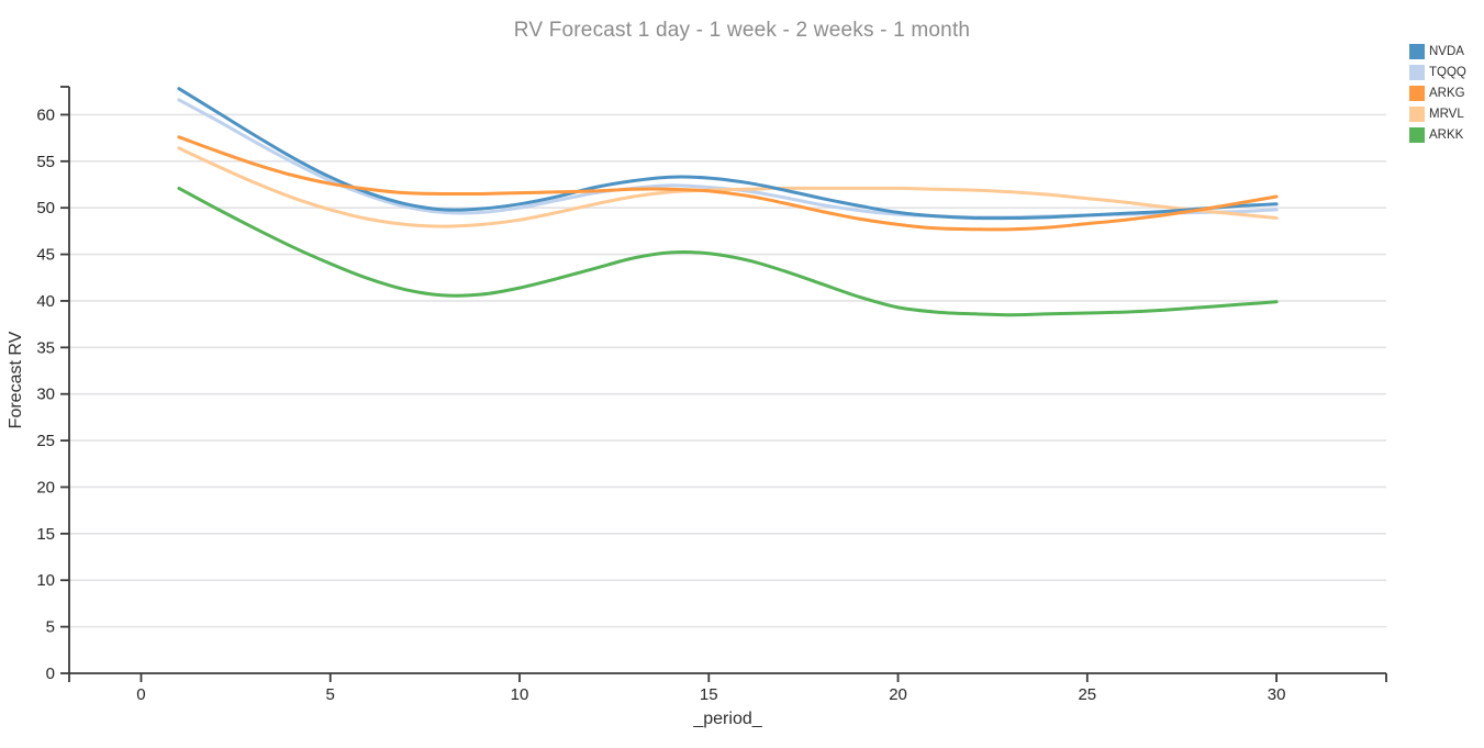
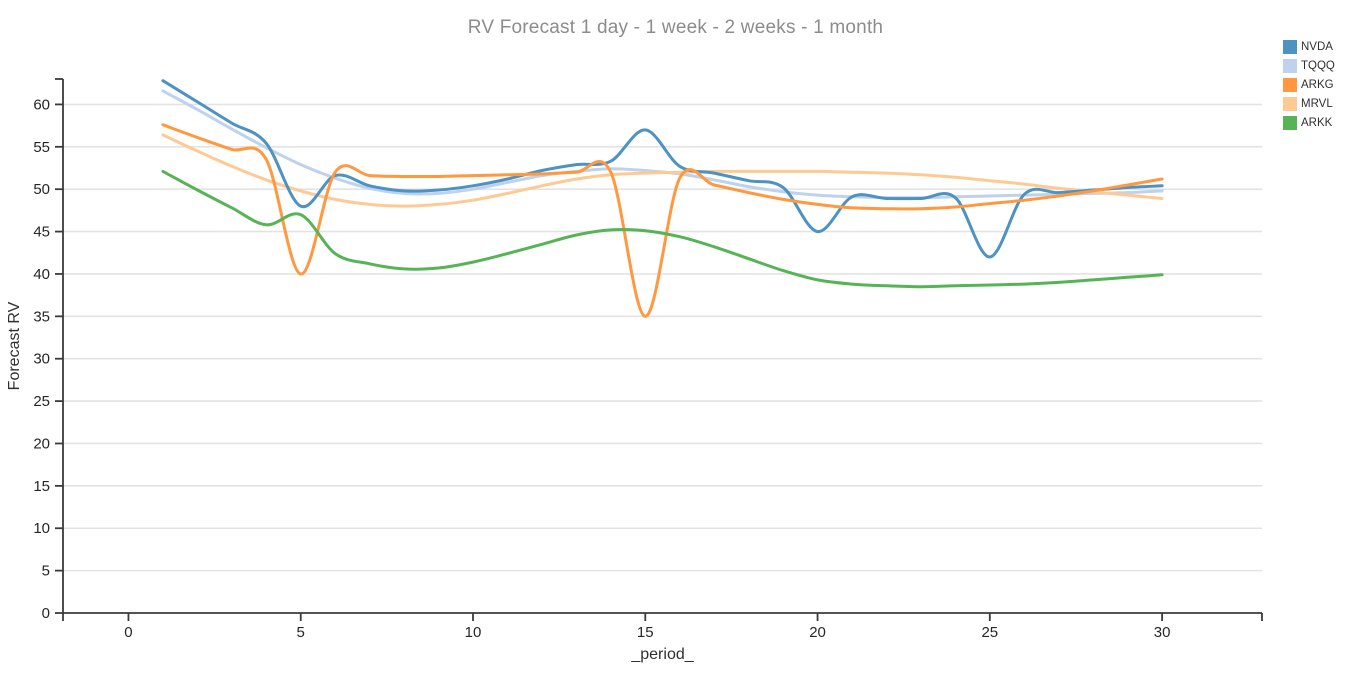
NVDA/5: 53 -> 48
ARKG/5: 53 -> 40
ARKK/5: 44 -> 47
NVDA/15: 53 -> 57
ARKG/15: 52 -> 35
NVDA/20: 50 -> 45
NVDA/25: 49 -> 42
